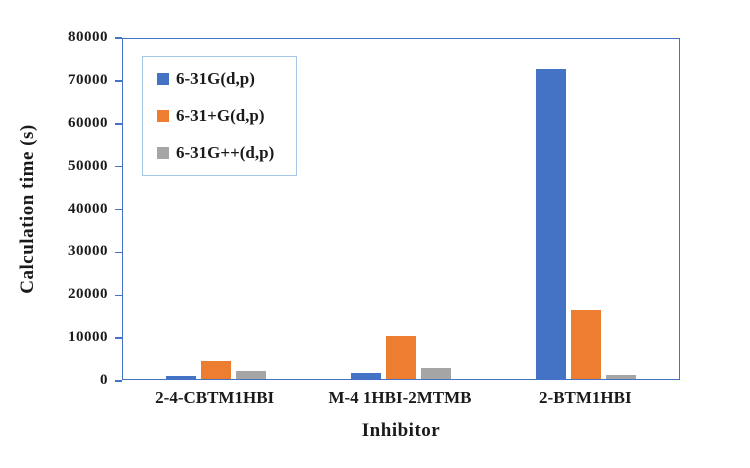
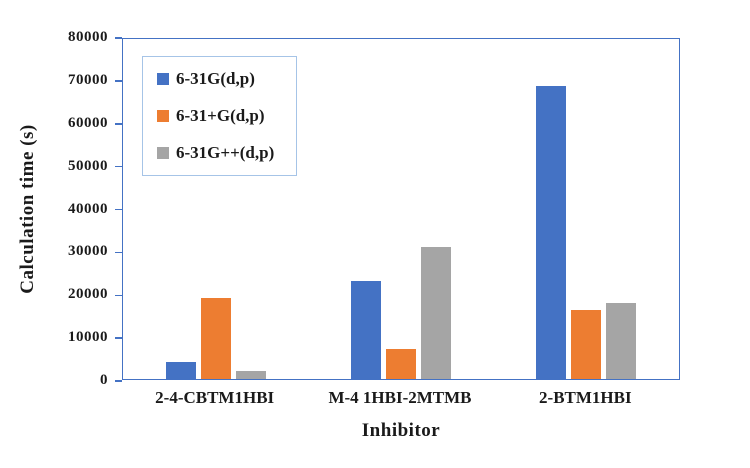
6-31G(d,p)/2-4-CBTM1HBI: 1000 -> 4000
6-31+G(d,p)/2-4-CBTM1HBI: 4000 -> 19000
6-31G(d,p)/M-4 1HBI-2MTMB: 2000 -> 23000
6-31+G(d,p)/M-4 1HBI-2MTMB: 10000 -> 7000
6-31G++(d,p)/M-4 1HBI-2MTMB: 2000 -> 31000
6-31G(d,p)/2-BTM1HBI: 73000 -> 69000
6-31G++(d,p)/2-BTM1HBI: 1000 -> 18000
